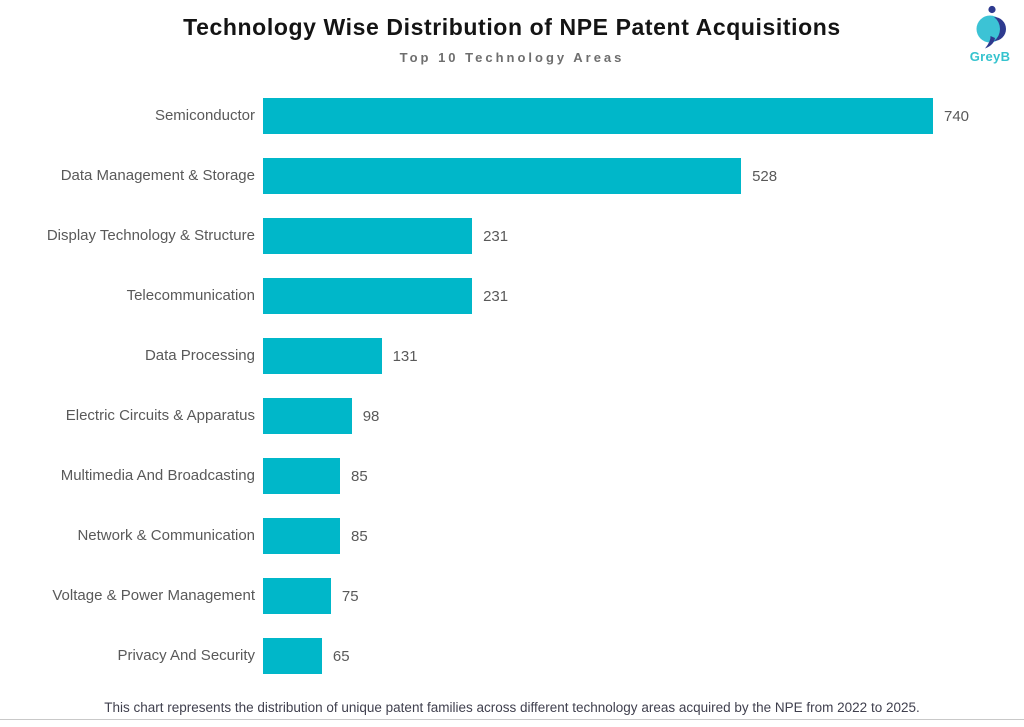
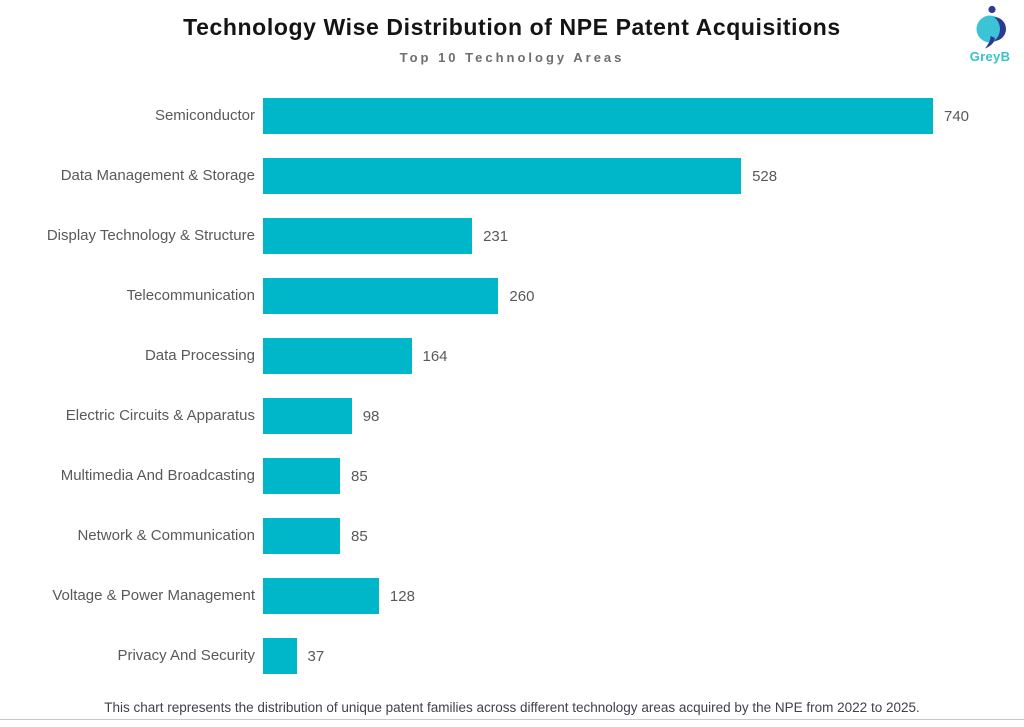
Telecommunication: 231 -> 260
Data Processing: 131 -> 164
Voltage & Power Management: 75 -> 128
Privacy And Security: 65 -> 37
